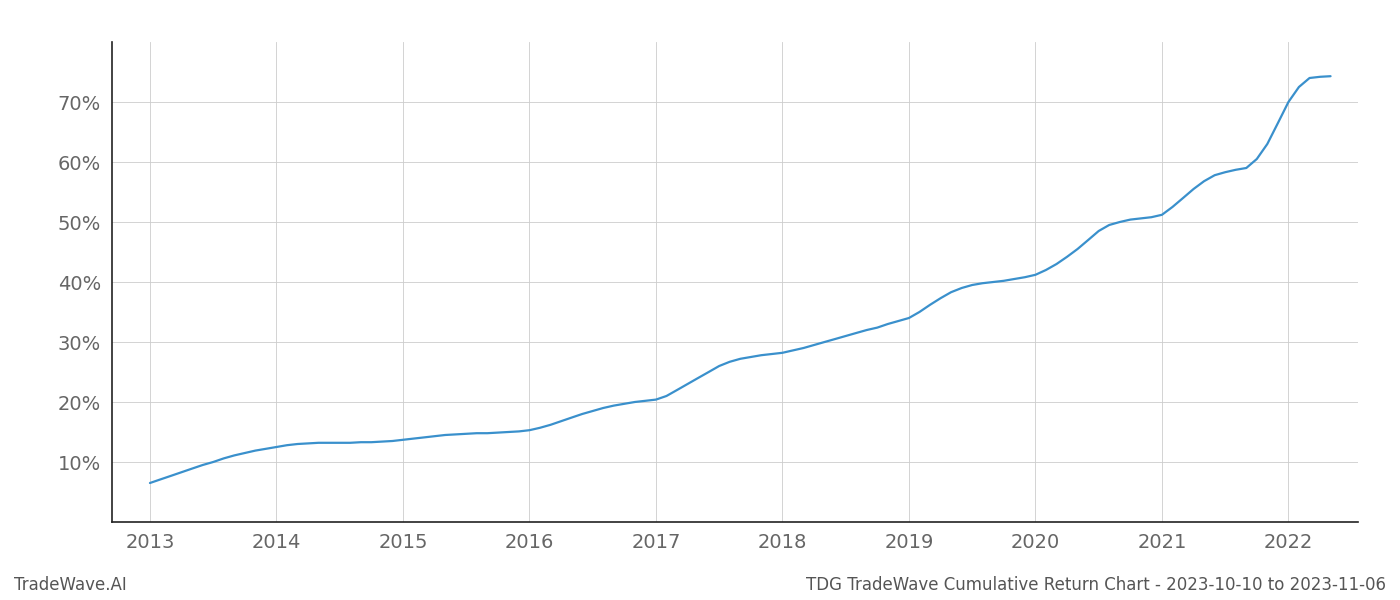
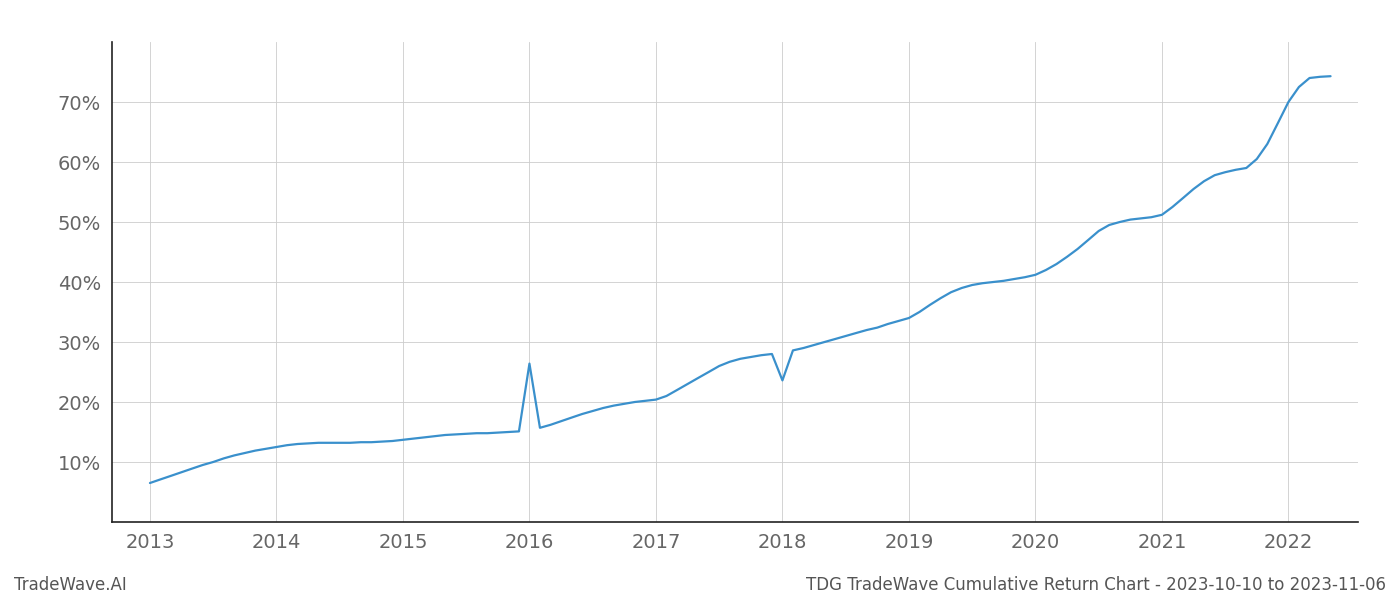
2016: 15.3% -> 26.4%
2018: 28.2% -> 23.6%
